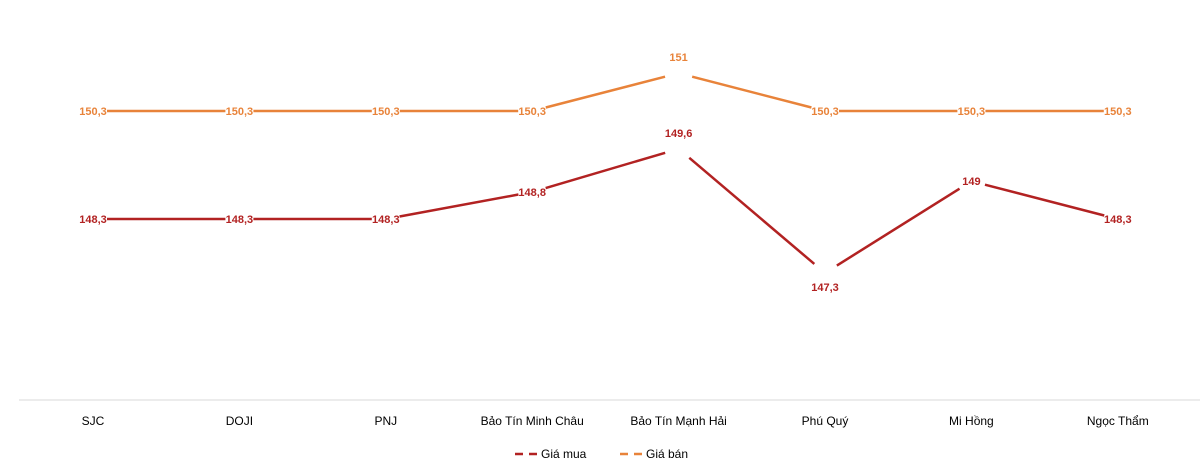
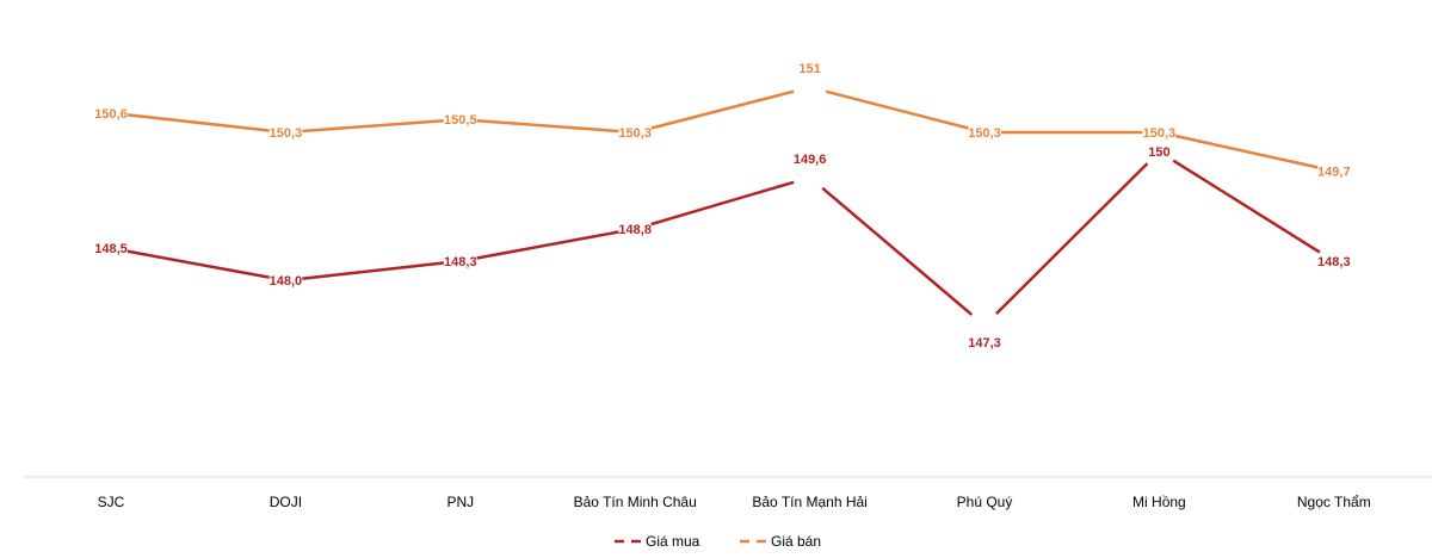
Giá mua/SJC: 148,3 -> 148,5
Giá bán/SJC: 150,3 -> 150,6
Giá mua/DOJI: 148,3 -> 148,0
Giá bán/PNJ: 150,3 -> 150,5
Giá mua/Mi Hồng: 149 -> 150
Giá bán/Ngọc Thẩm: 150,3 -> 149,7
